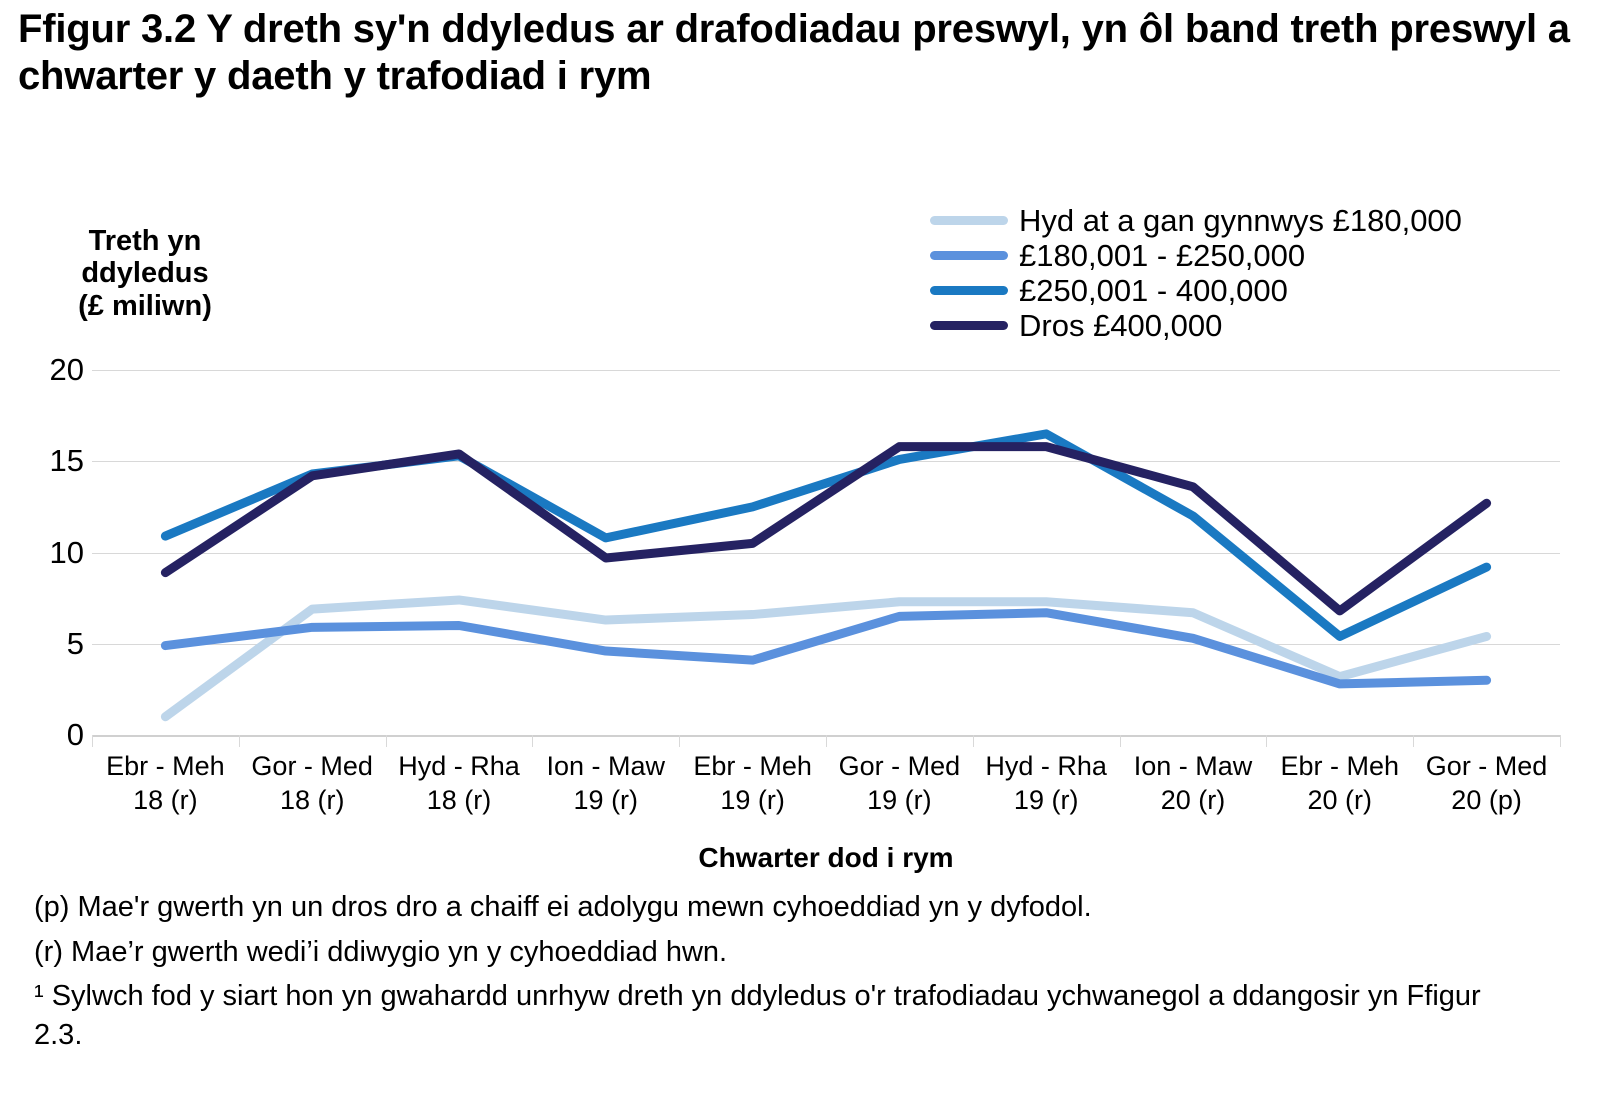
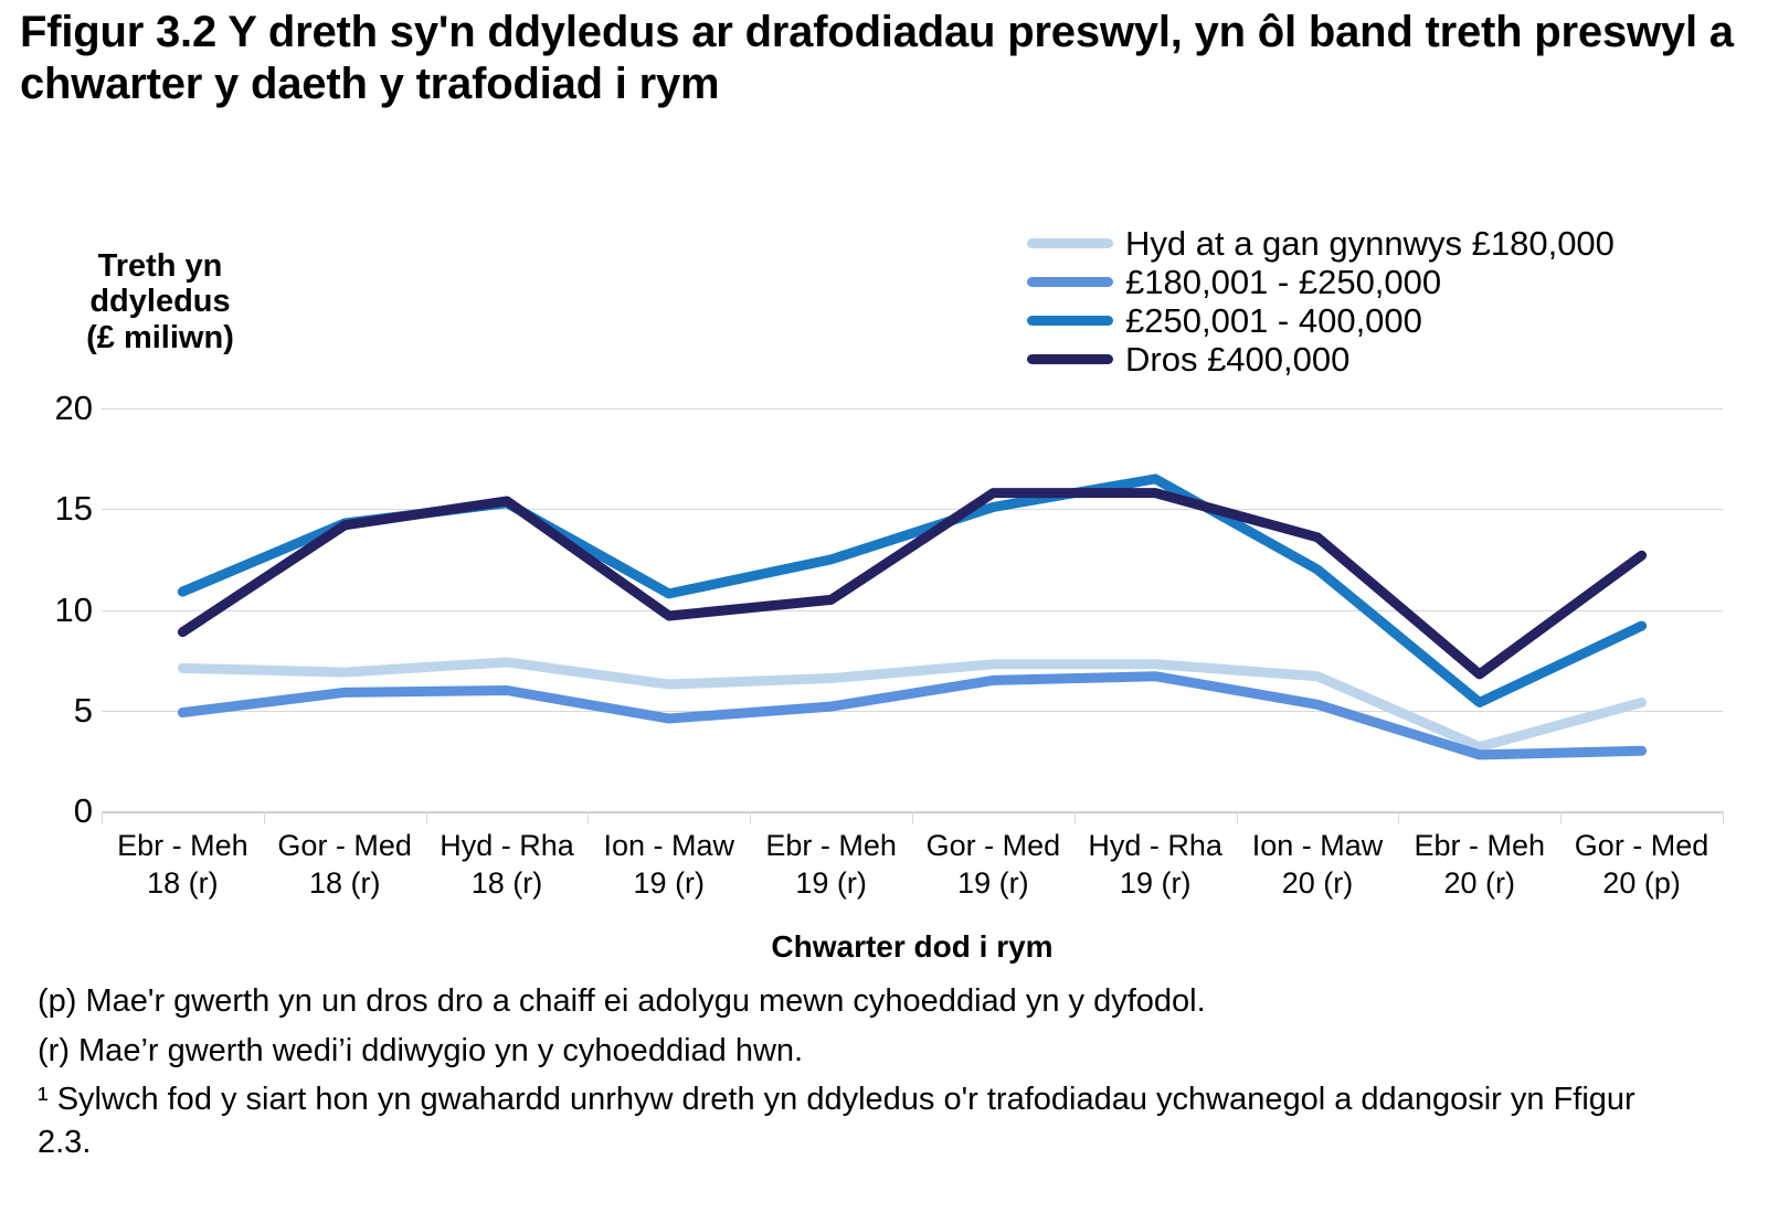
Hyd at a gan gynnwys £180,000/Ebr - Meh 18 (r): 1.0 -> 7.1
£180,001 - £250,000/Ebr - Meh 19 (r): 4.1 -> 5.2
